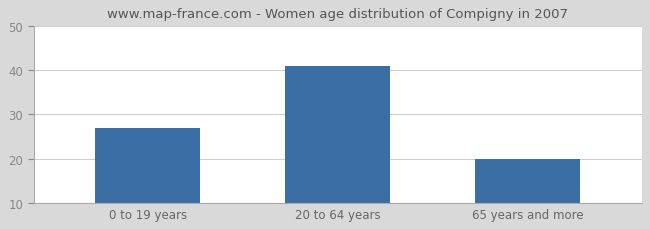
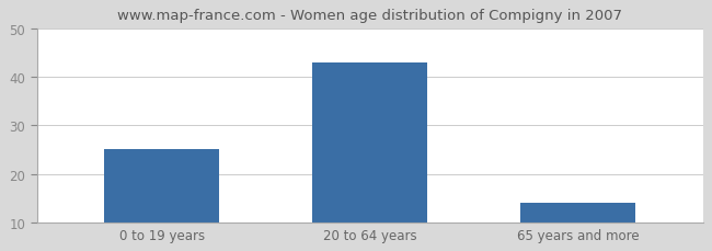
0 to 19 years: 27 -> 25
20 to 64 years: 41 -> 43
65 years and more: 20 -> 14
